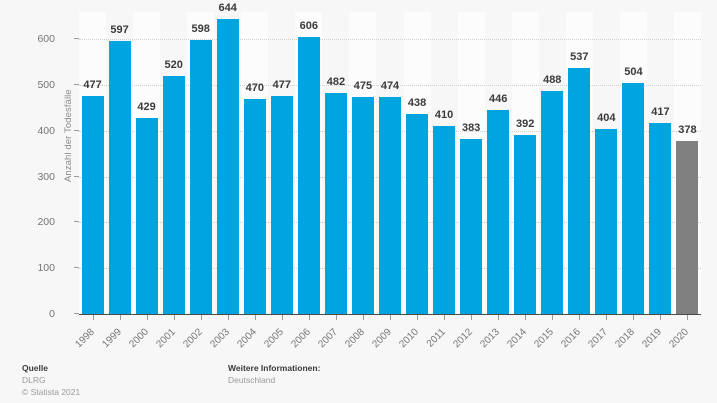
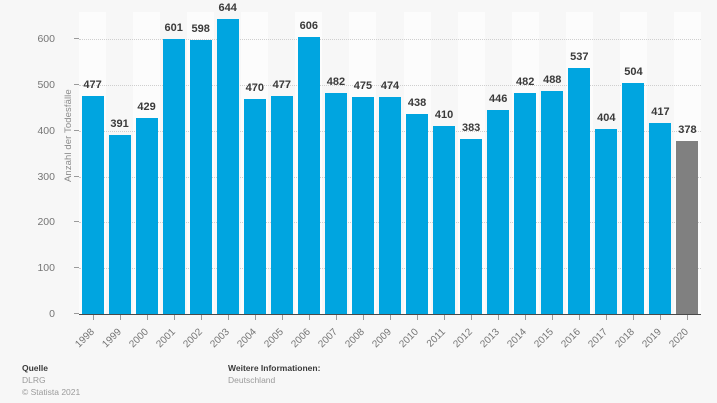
1999: 597 -> 391
2001: 520 -> 601
2014: 392 -> 482
